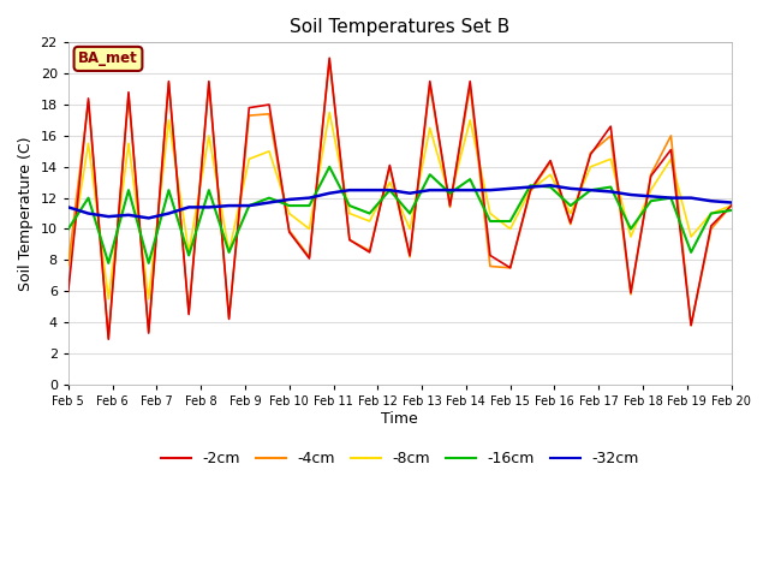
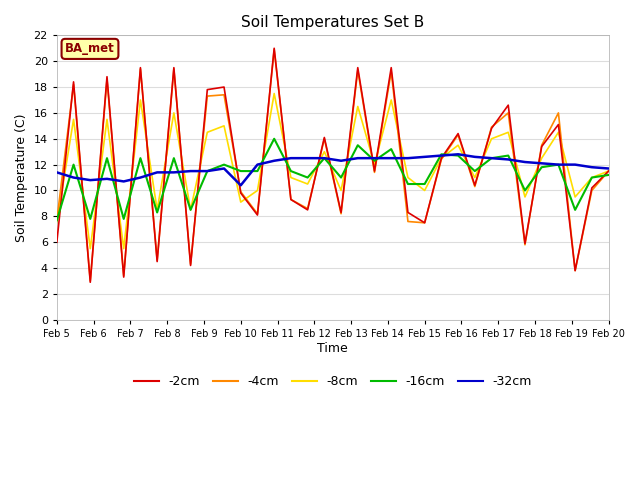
-16cm/Feb 5: 10.0 -> 7.7
-8cm/Feb 10: 11.0 -> 9.1
-32cm/Feb 10: 11.9 -> 10.4
